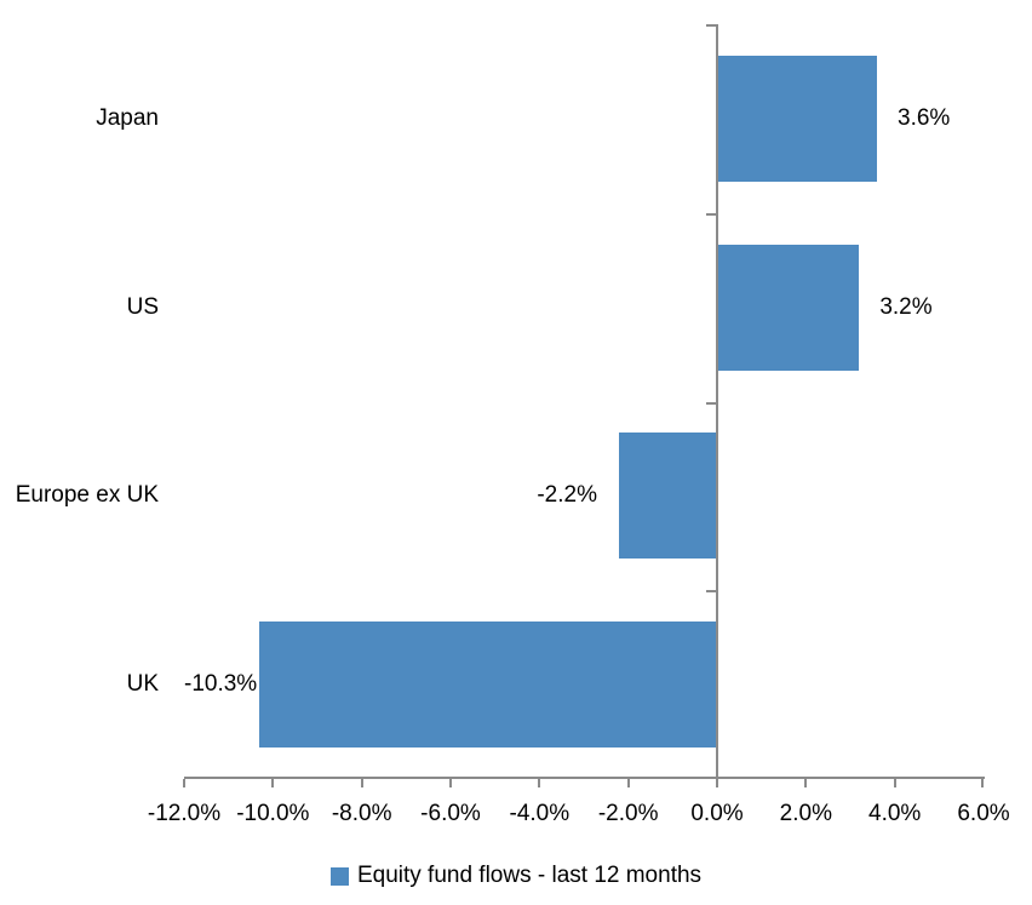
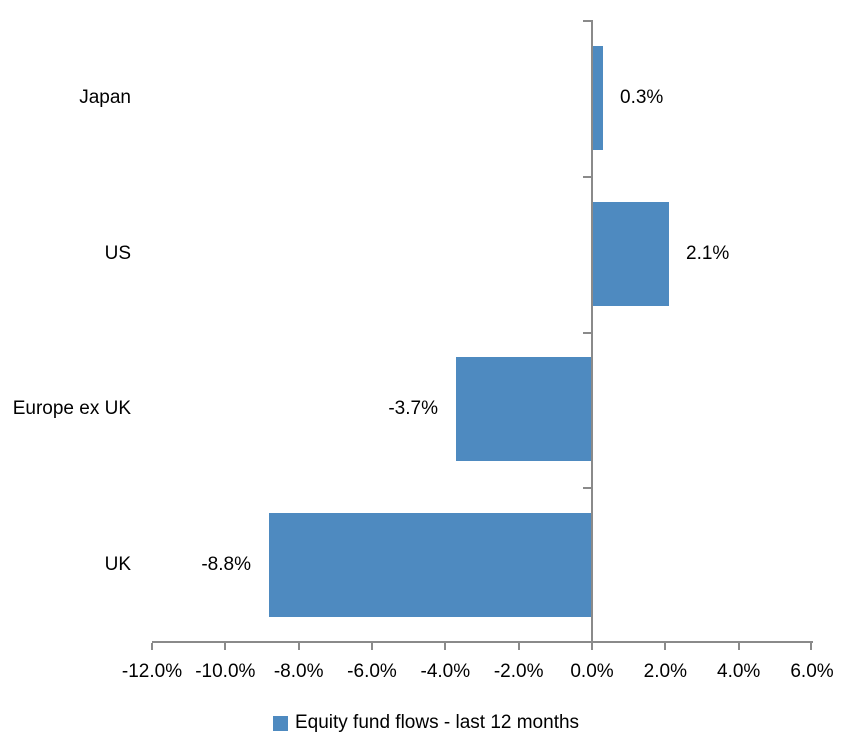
Japan: 3.6% -> 0.3%
US: 3.2% -> 2.1%
Europe ex UK: -2.2% -> -3.7%
UK: -10.3% -> -8.8%
